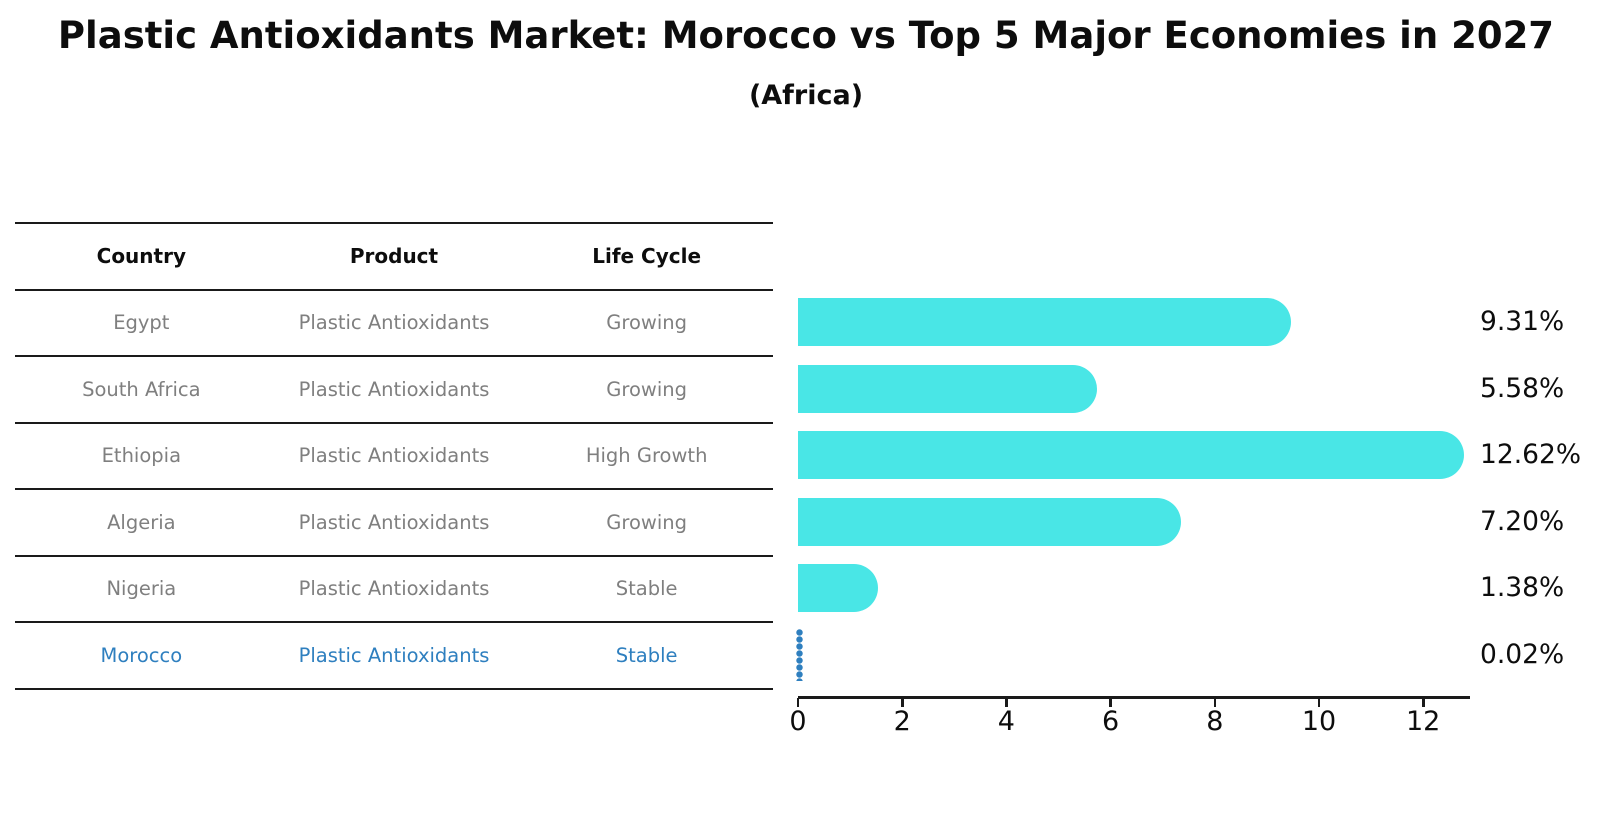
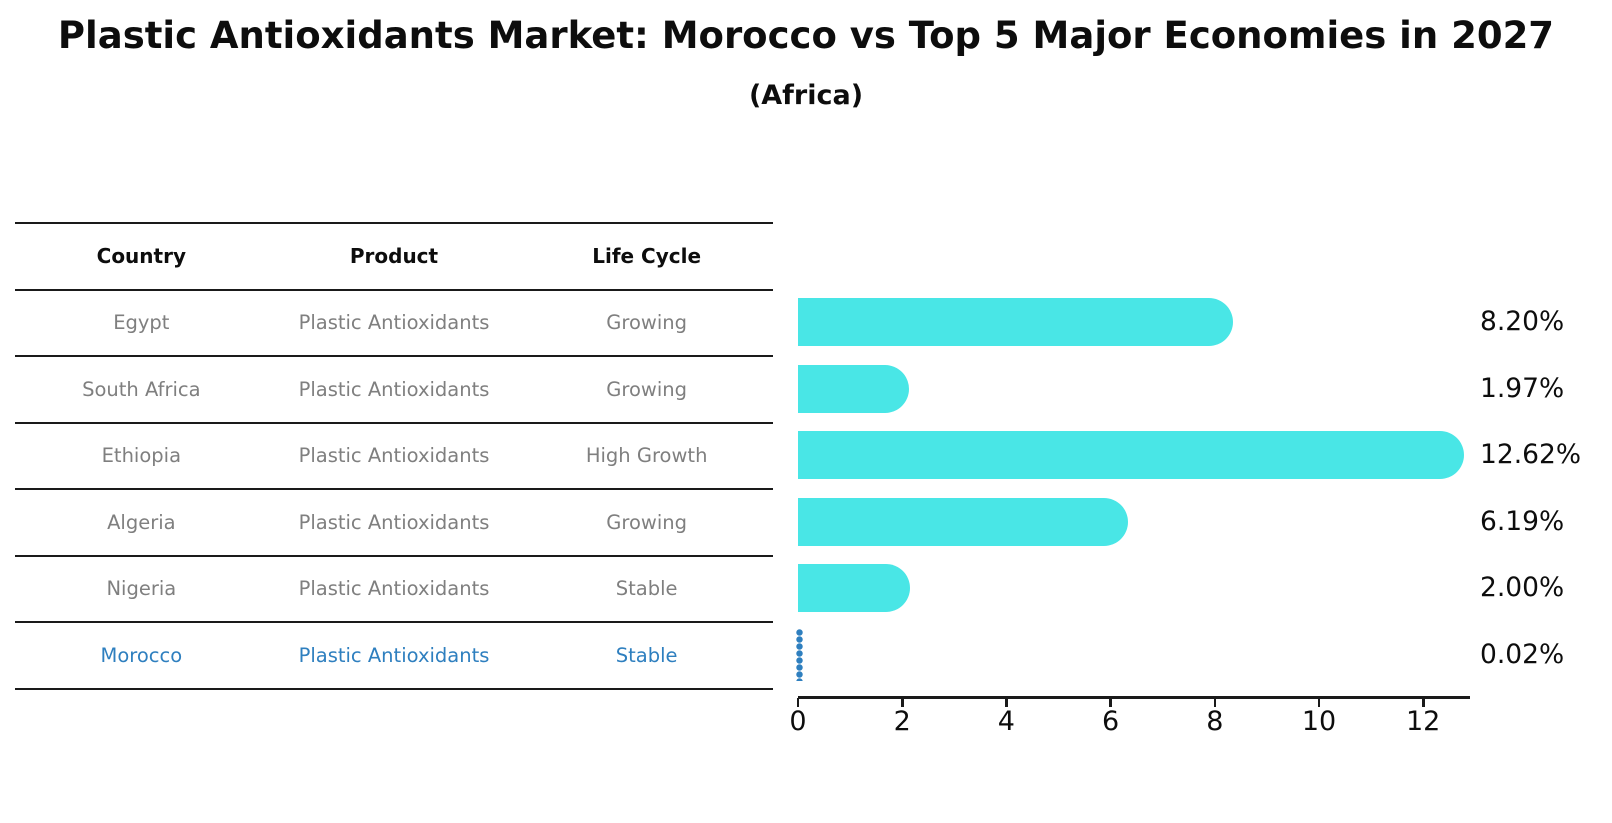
Egypt: 9.31% -> 8.20%
South Africa: 5.58% -> 1.97%
Algeria: 7.20% -> 6.19%
Nigeria: 1.38% -> 2.00%
